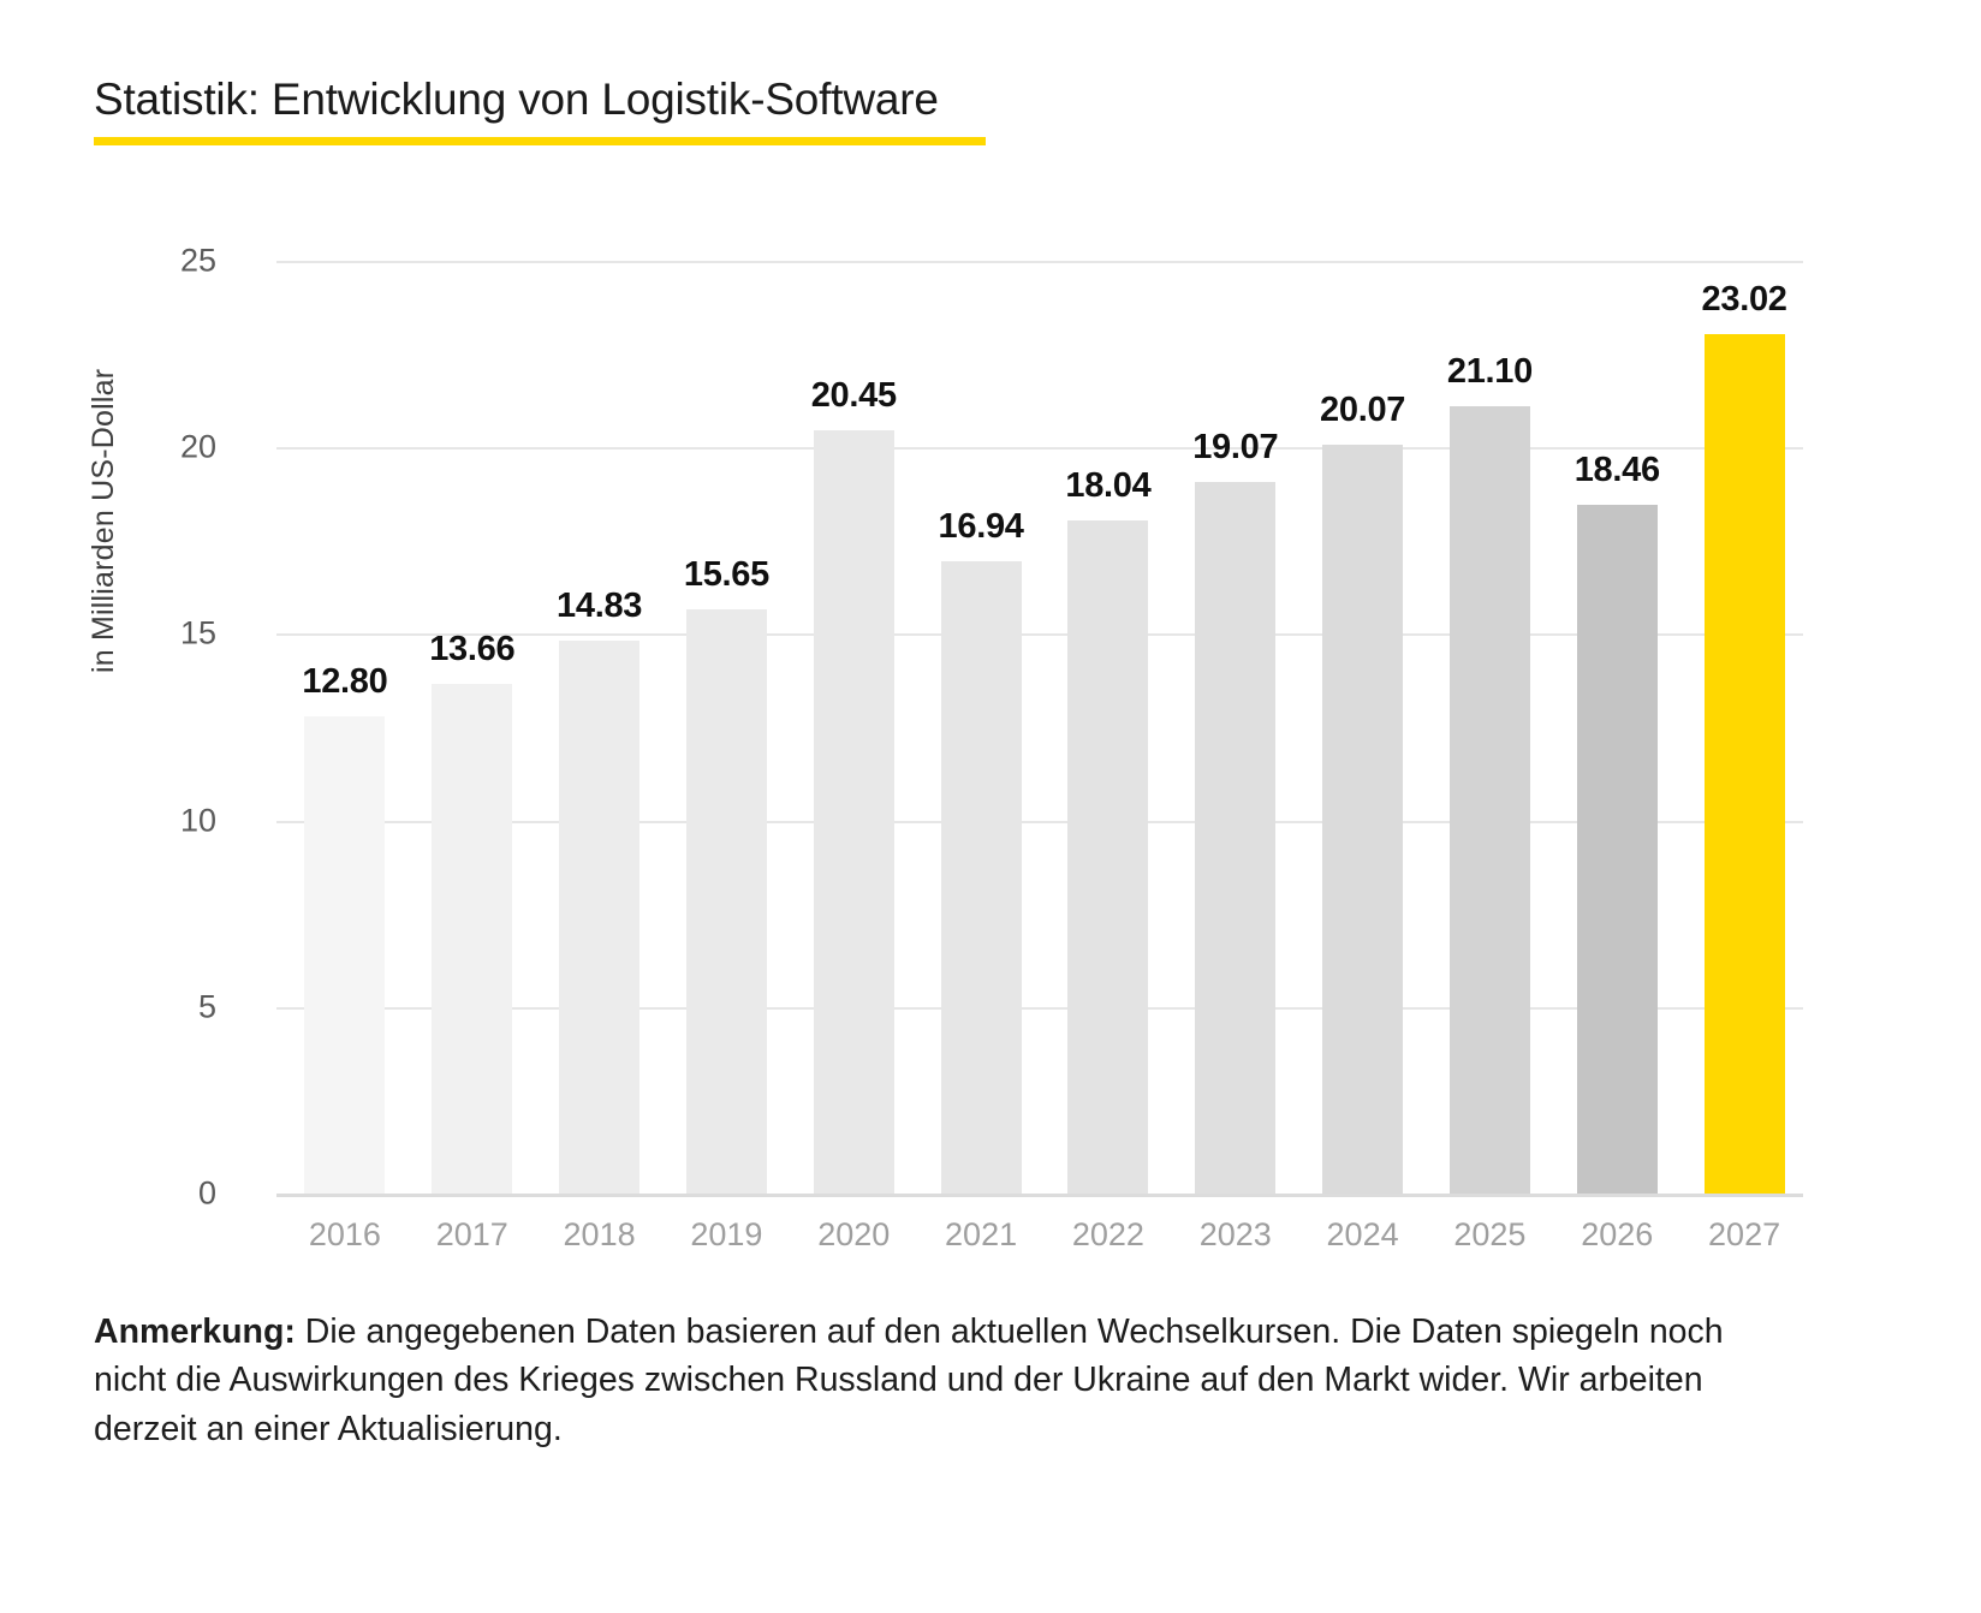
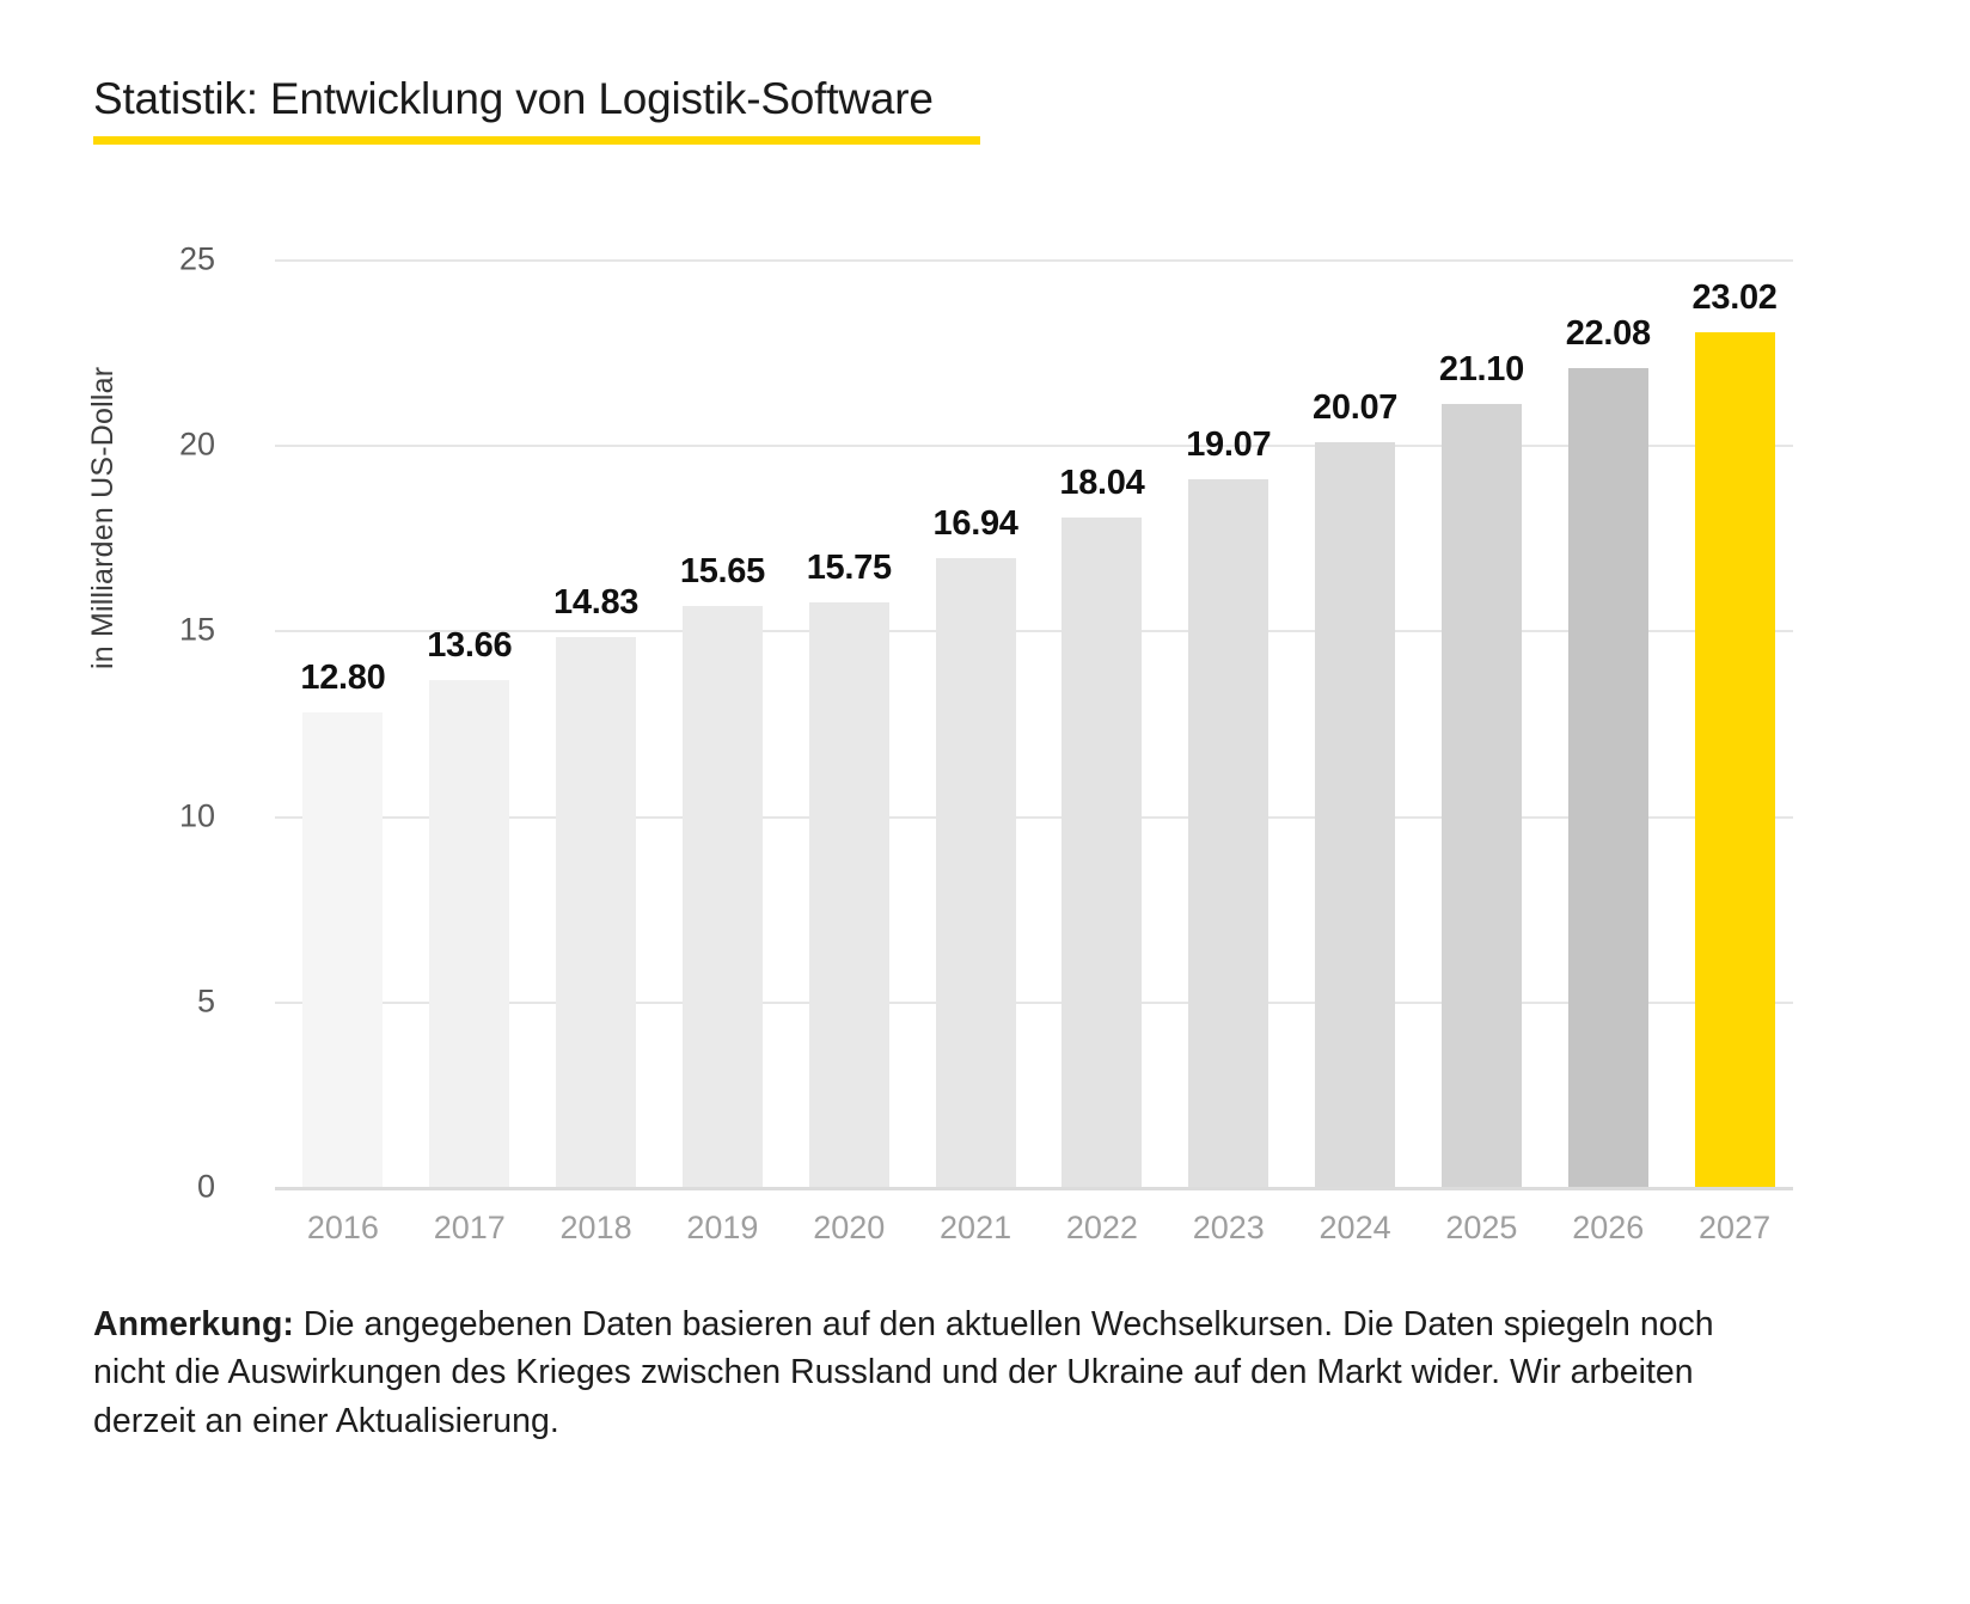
2020: 20.45 -> 15.75
2026: 18.46 -> 22.08
